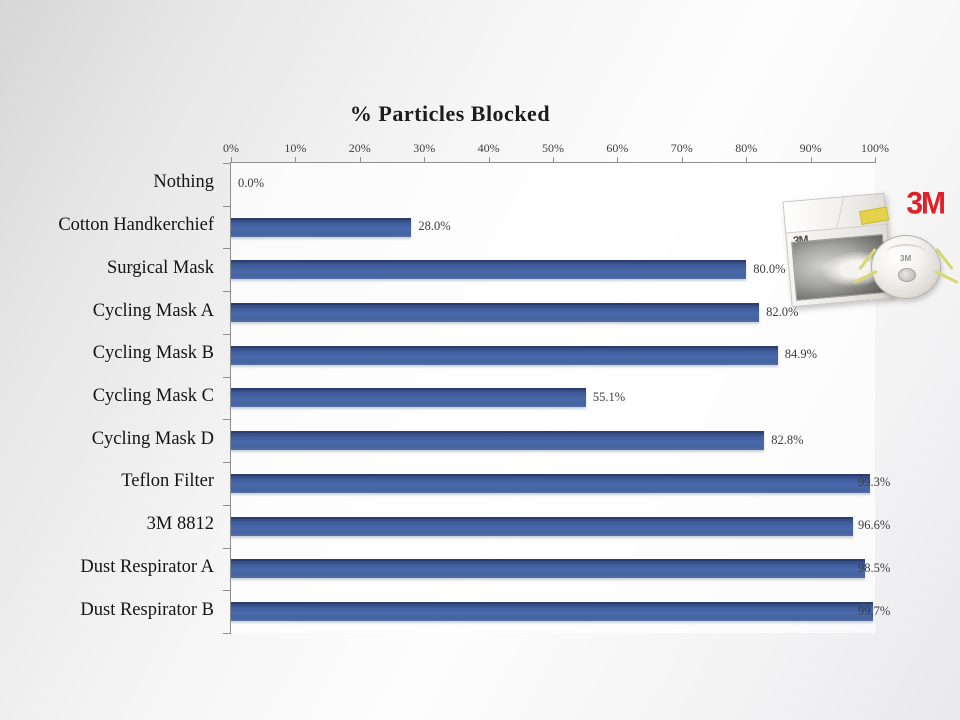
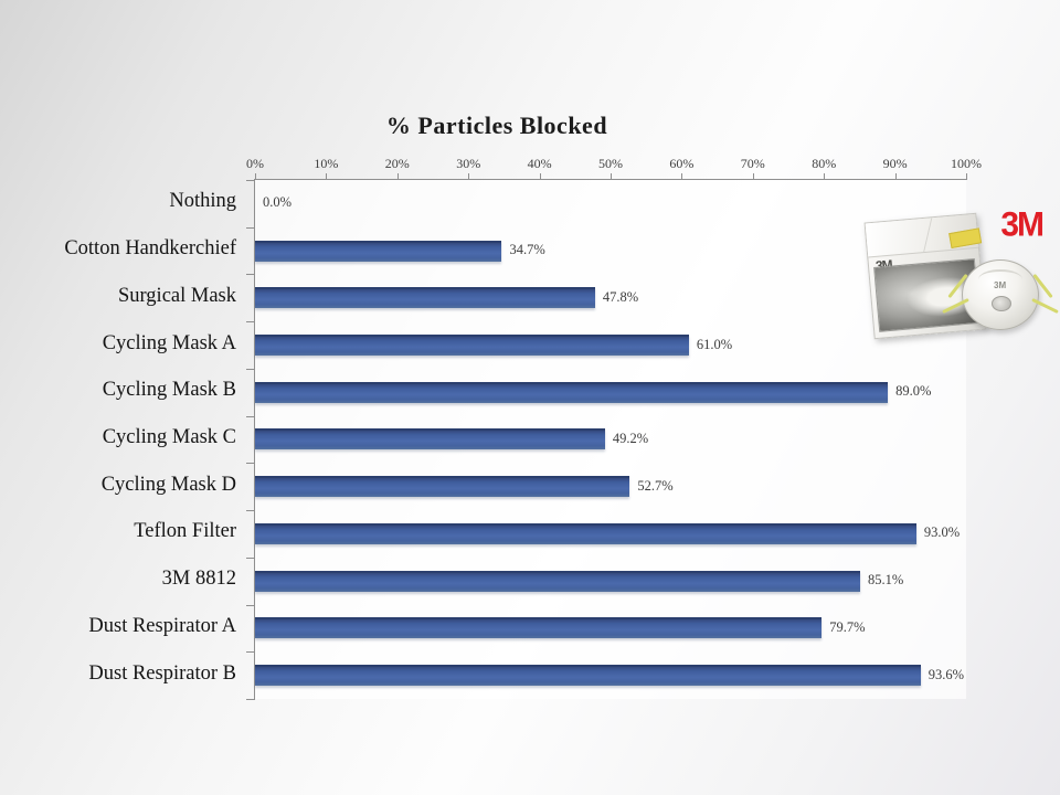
Cotton Handkerchief: 28.0% -> 34.7%
Surgical Mask: 80.0% -> 47.8%
Cycling Mask A: 82.0% -> 61.0%
Cycling Mask B: 84.9% -> 89.0%
Cycling Mask C: 55.1% -> 49.2%
Cycling Mask D: 82.8% -> 52.7%
Teflon Filter: 99.3% -> 93.0%
3M 8812: 96.6% -> 85.1%
Dust Respirator A: 98.5% -> 79.7%
Dust Respirator B: 99.7% -> 93.6%
